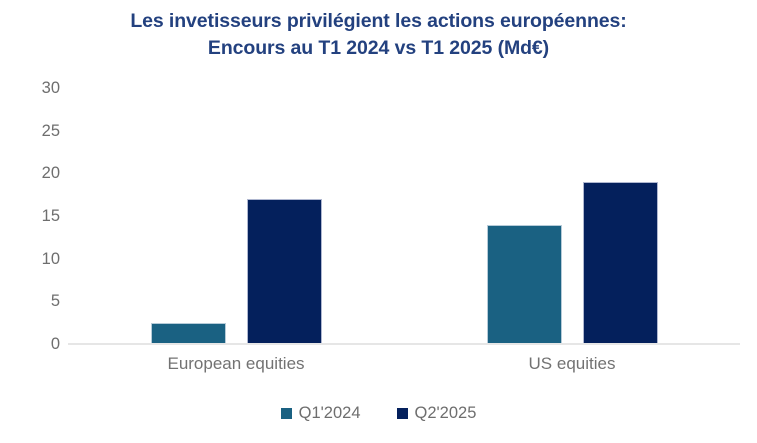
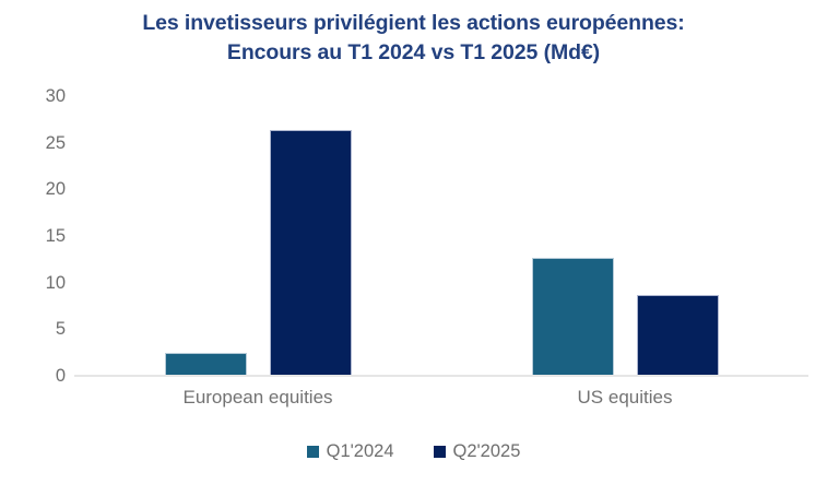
Q2'2025/European equities: 17 -> 26
Q1'2024/US equities: 14 -> 13
Q2'2025/US equities: 19 -> 9
